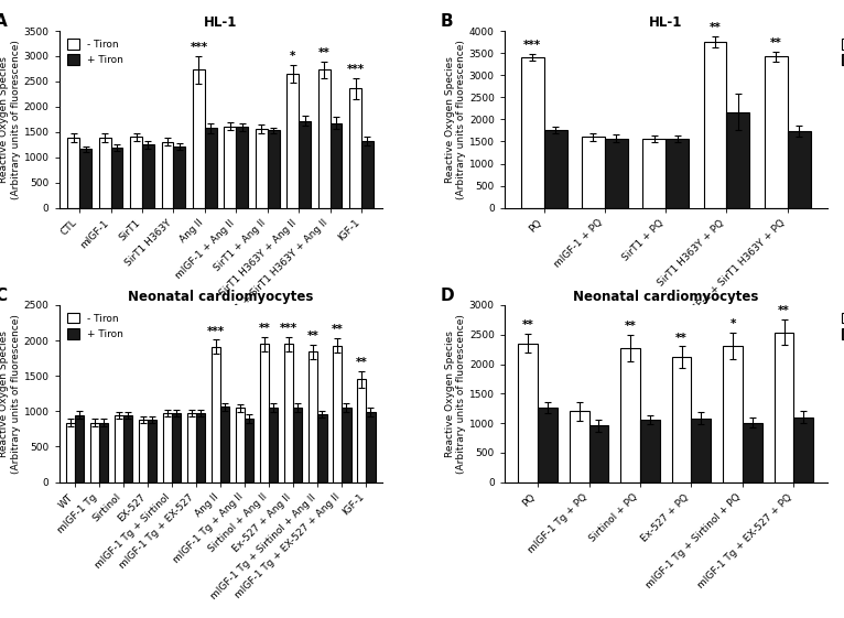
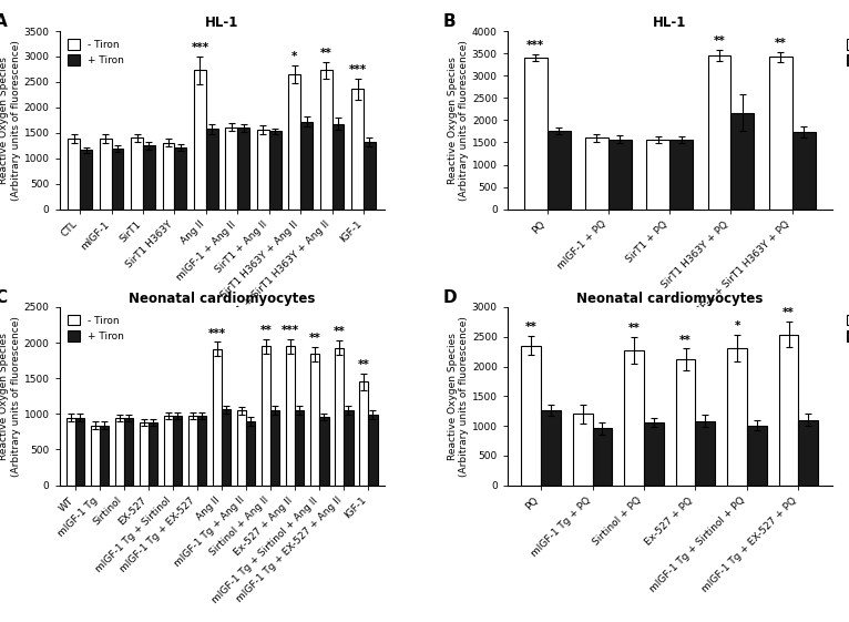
- Tiron/SirT1 H363Y + PQ: 3750 -> 3450
- Tiron/WT: 840 -> 950
